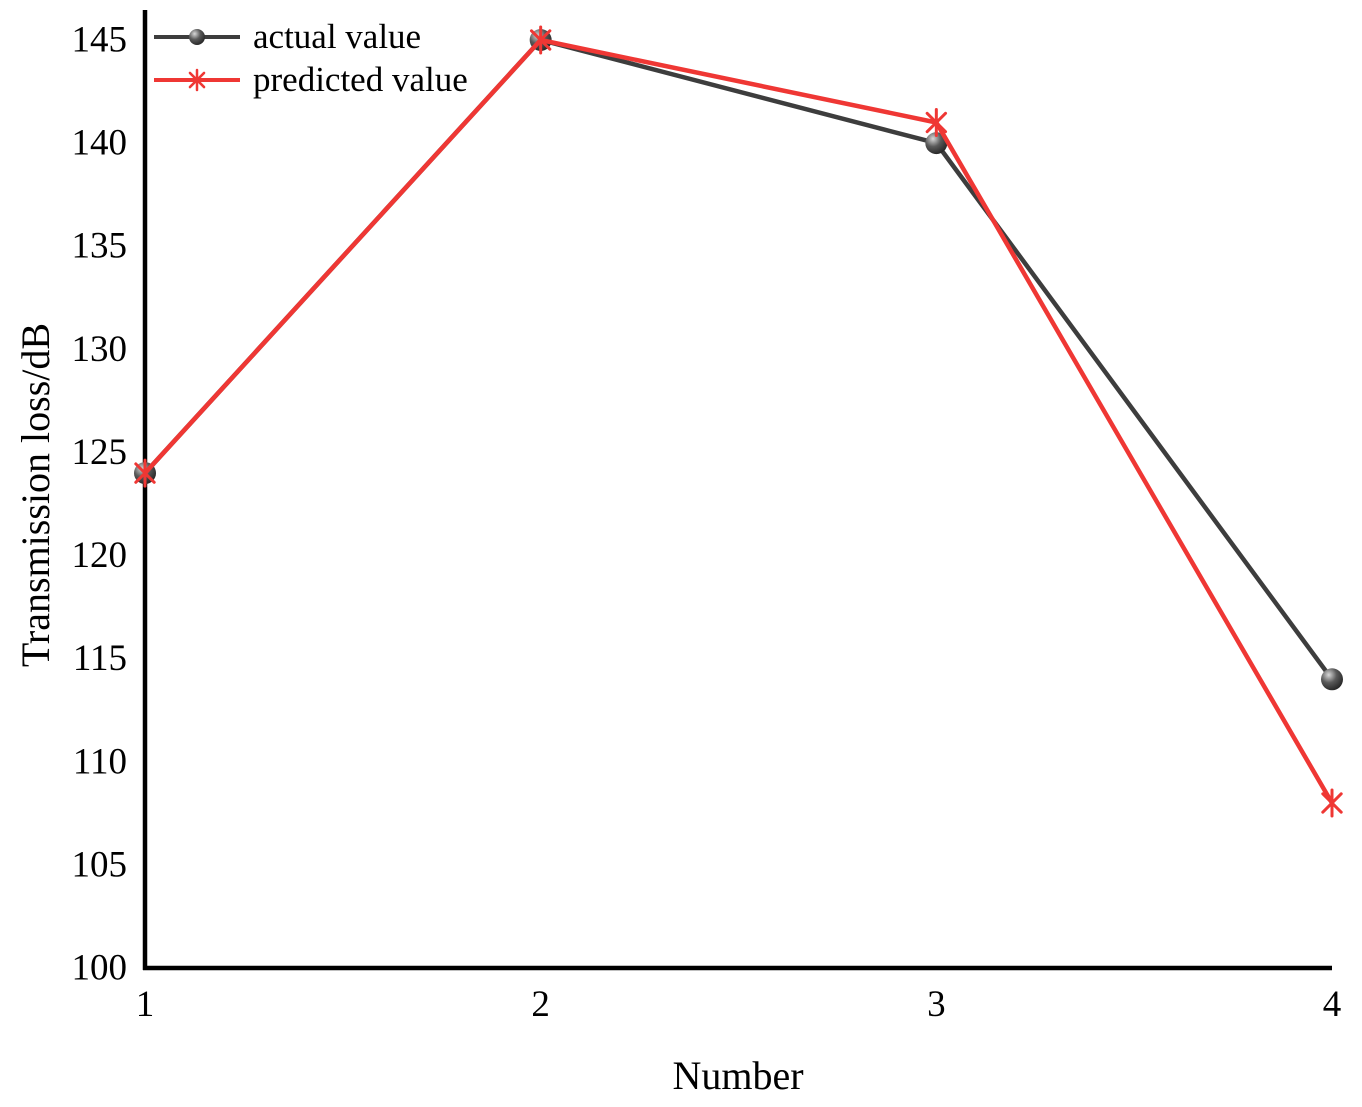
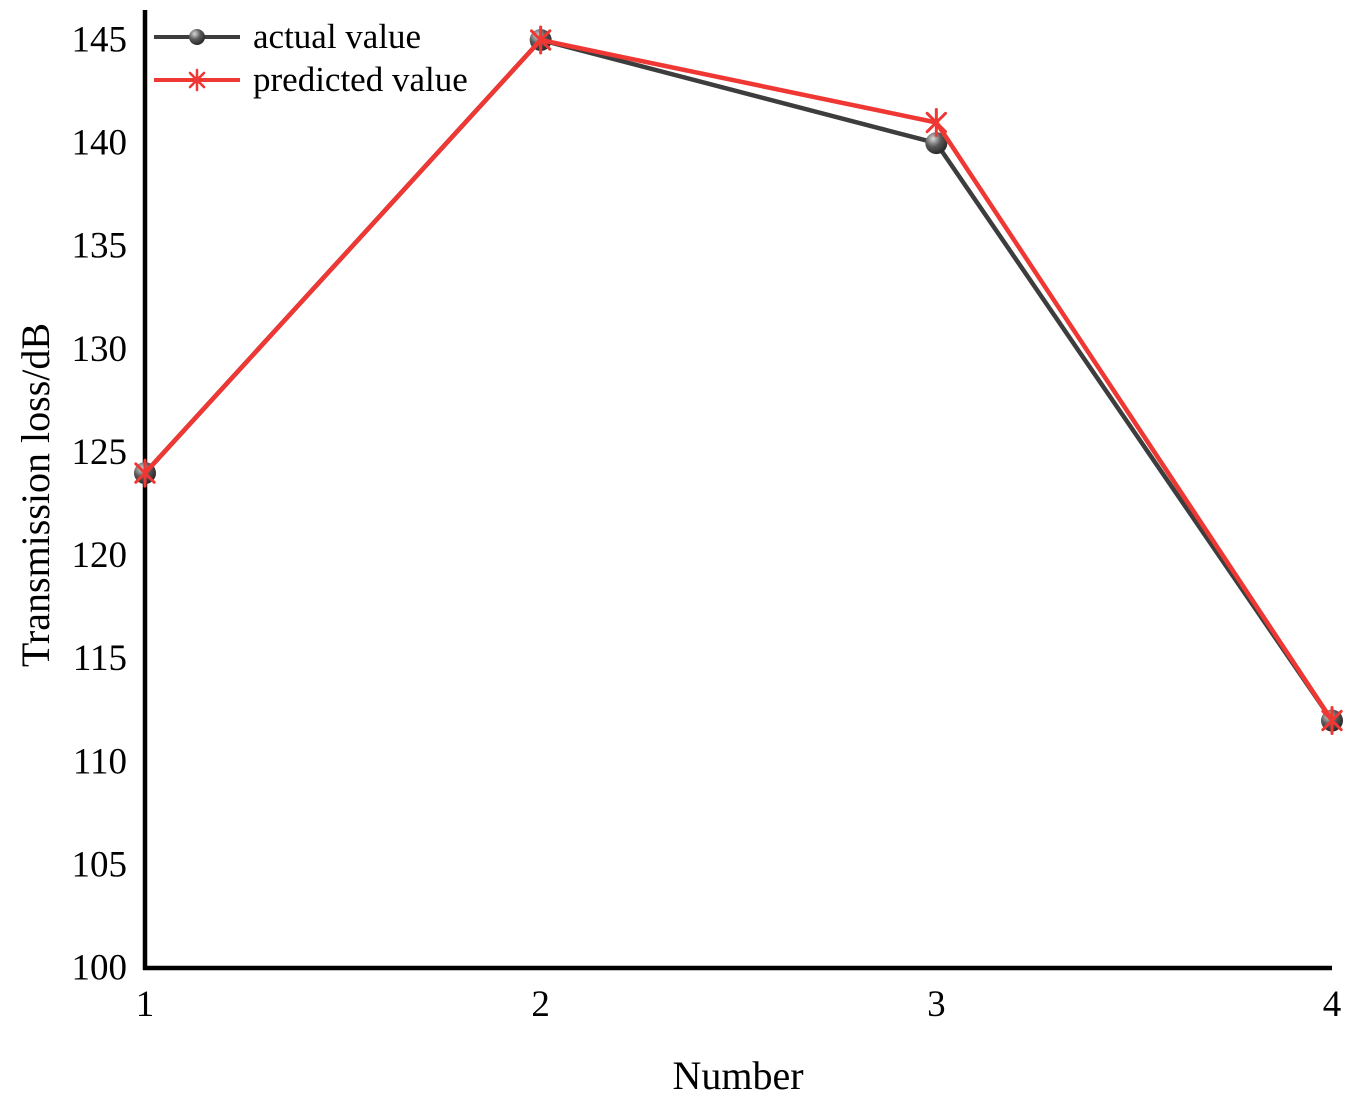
actual value/4: 114 -> 112
predicted value/4: 108 -> 112
